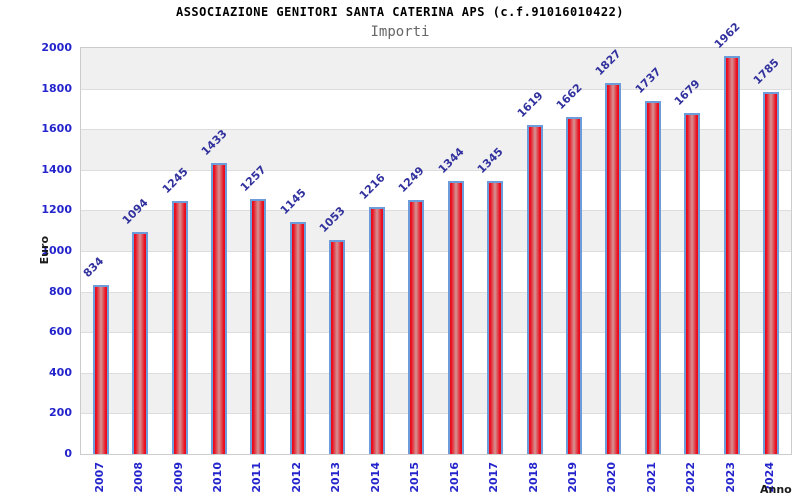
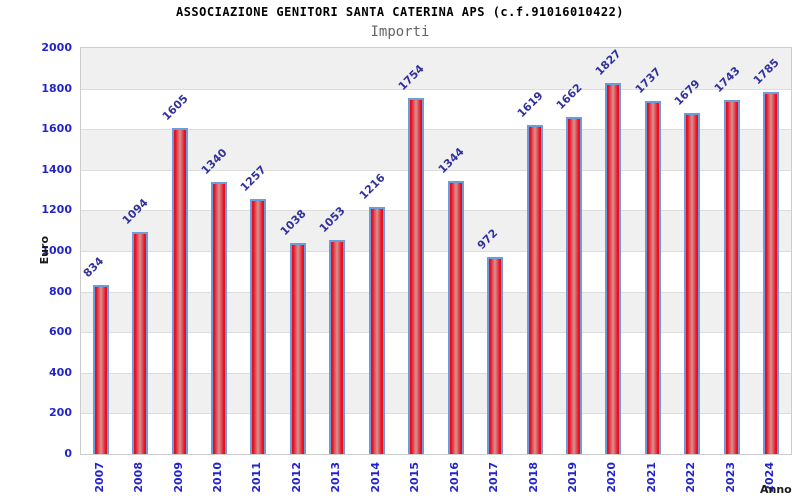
2009: 1245 -> 1605
2010: 1433 -> 1340
2012: 1145 -> 1038
2015: 1249 -> 1754
2017: 1345 -> 972
2023: 1962 -> 1743
